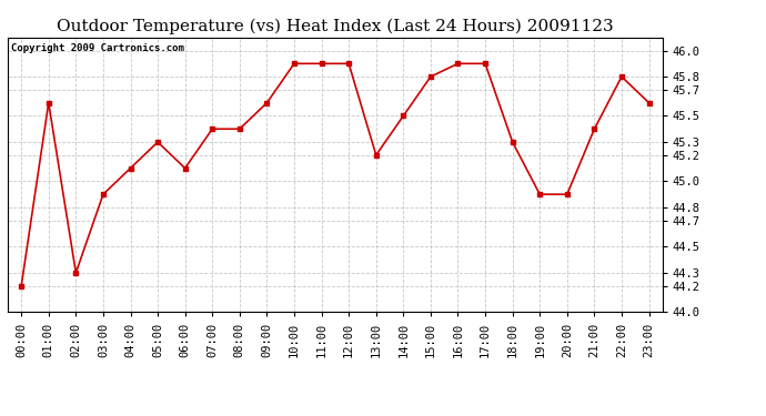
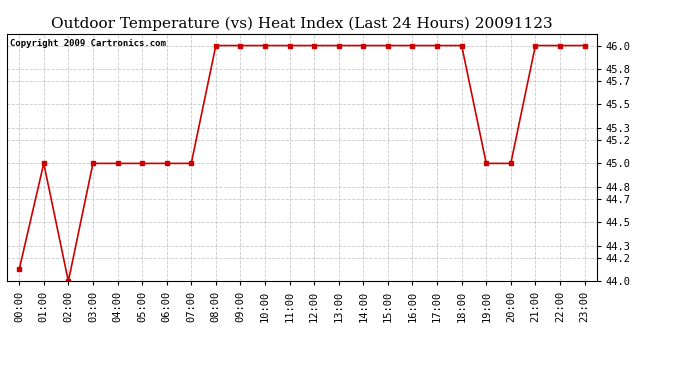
00:00: 44.2 -> 44.1
01:00: 45.6 -> 45.0
02:00: 44.3 -> 44.0
03:00: 44.9 -> 45.0
04:00: 45.1 -> 45.0
05:00: 45.3 -> 45.0
06:00: 45.1 -> 45.0
07:00: 45.4 -> 45.0
08:00: 45.4 -> 46.0
09:00: 45.6 -> 46.0
10:00: 45.9 -> 46.0
11:00: 45.9 -> 46.0
12:00: 45.9 -> 46.0
13:00: 45.2 -> 46.0
14:00: 45.5 -> 46.0
15:00: 45.8 -> 46.0
16:00: 45.9 -> 46.0
17:00: 45.9 -> 46.0
18:00: 45.3 -> 46.0
19:00: 44.9 -> 45.0
20:00: 44.9 -> 45.0
21:00: 45.4 -> 46.0
22:00: 45.8 -> 46.0
23:00: 45.6 -> 46.0
